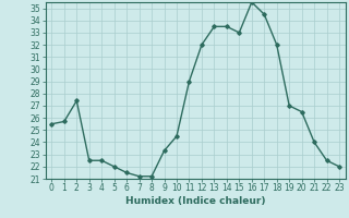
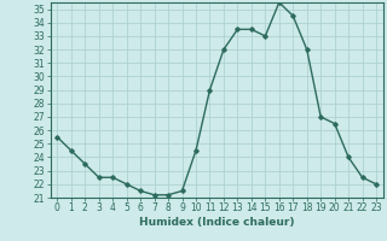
1: 25.7 -> 24.5
2: 27.4 -> 23.5
9: 23.3 -> 21.5
